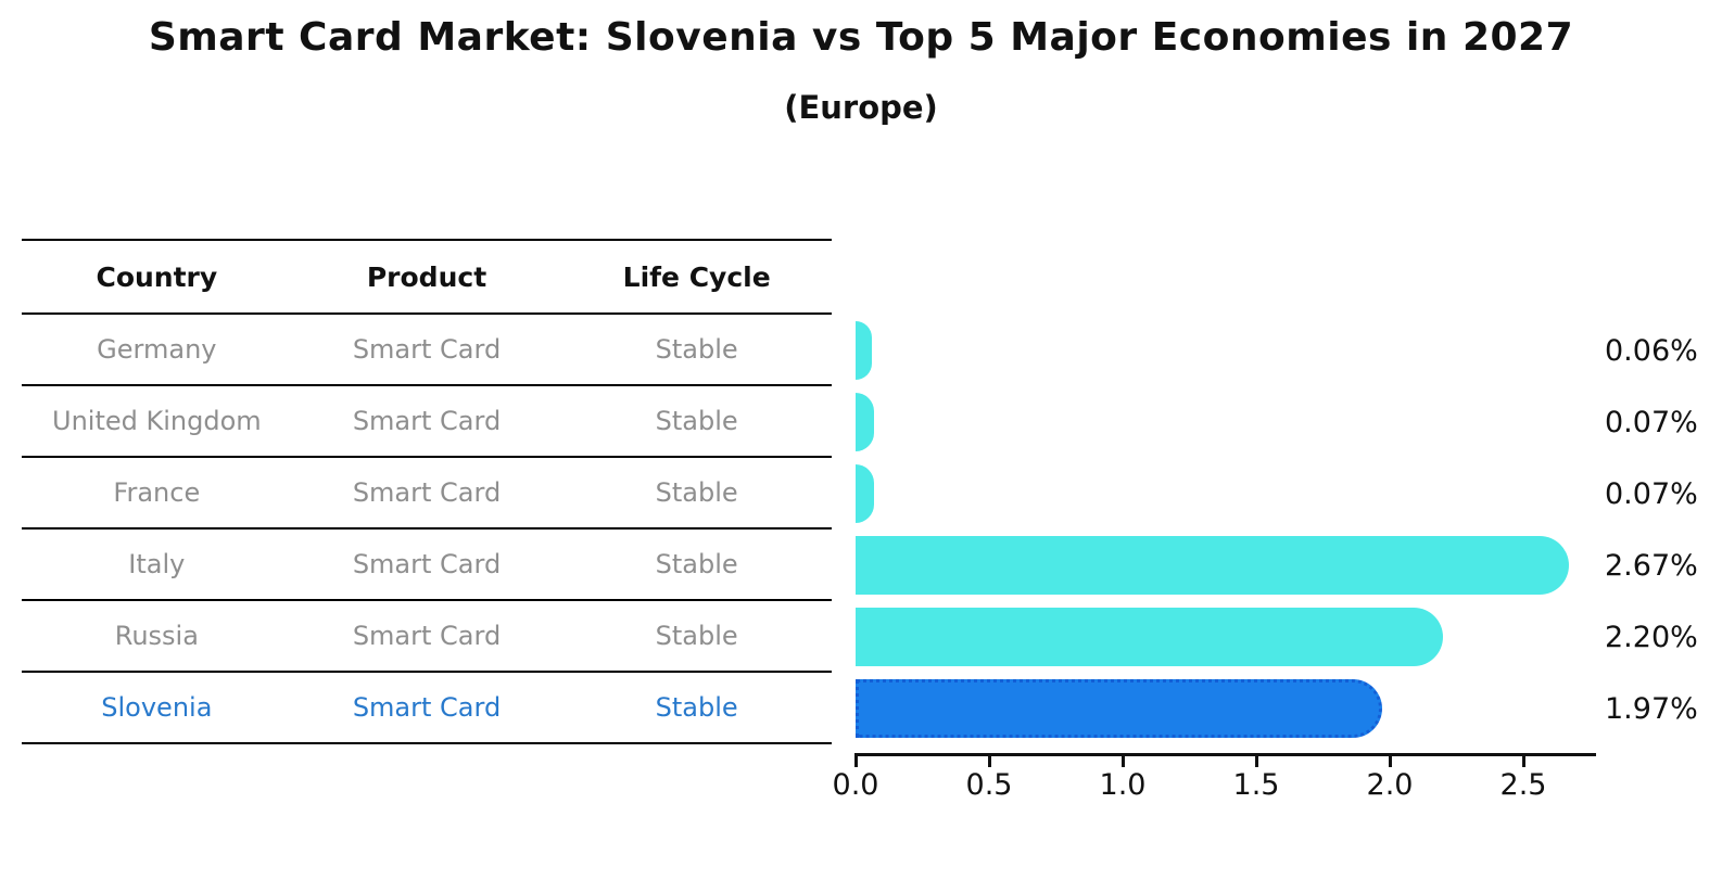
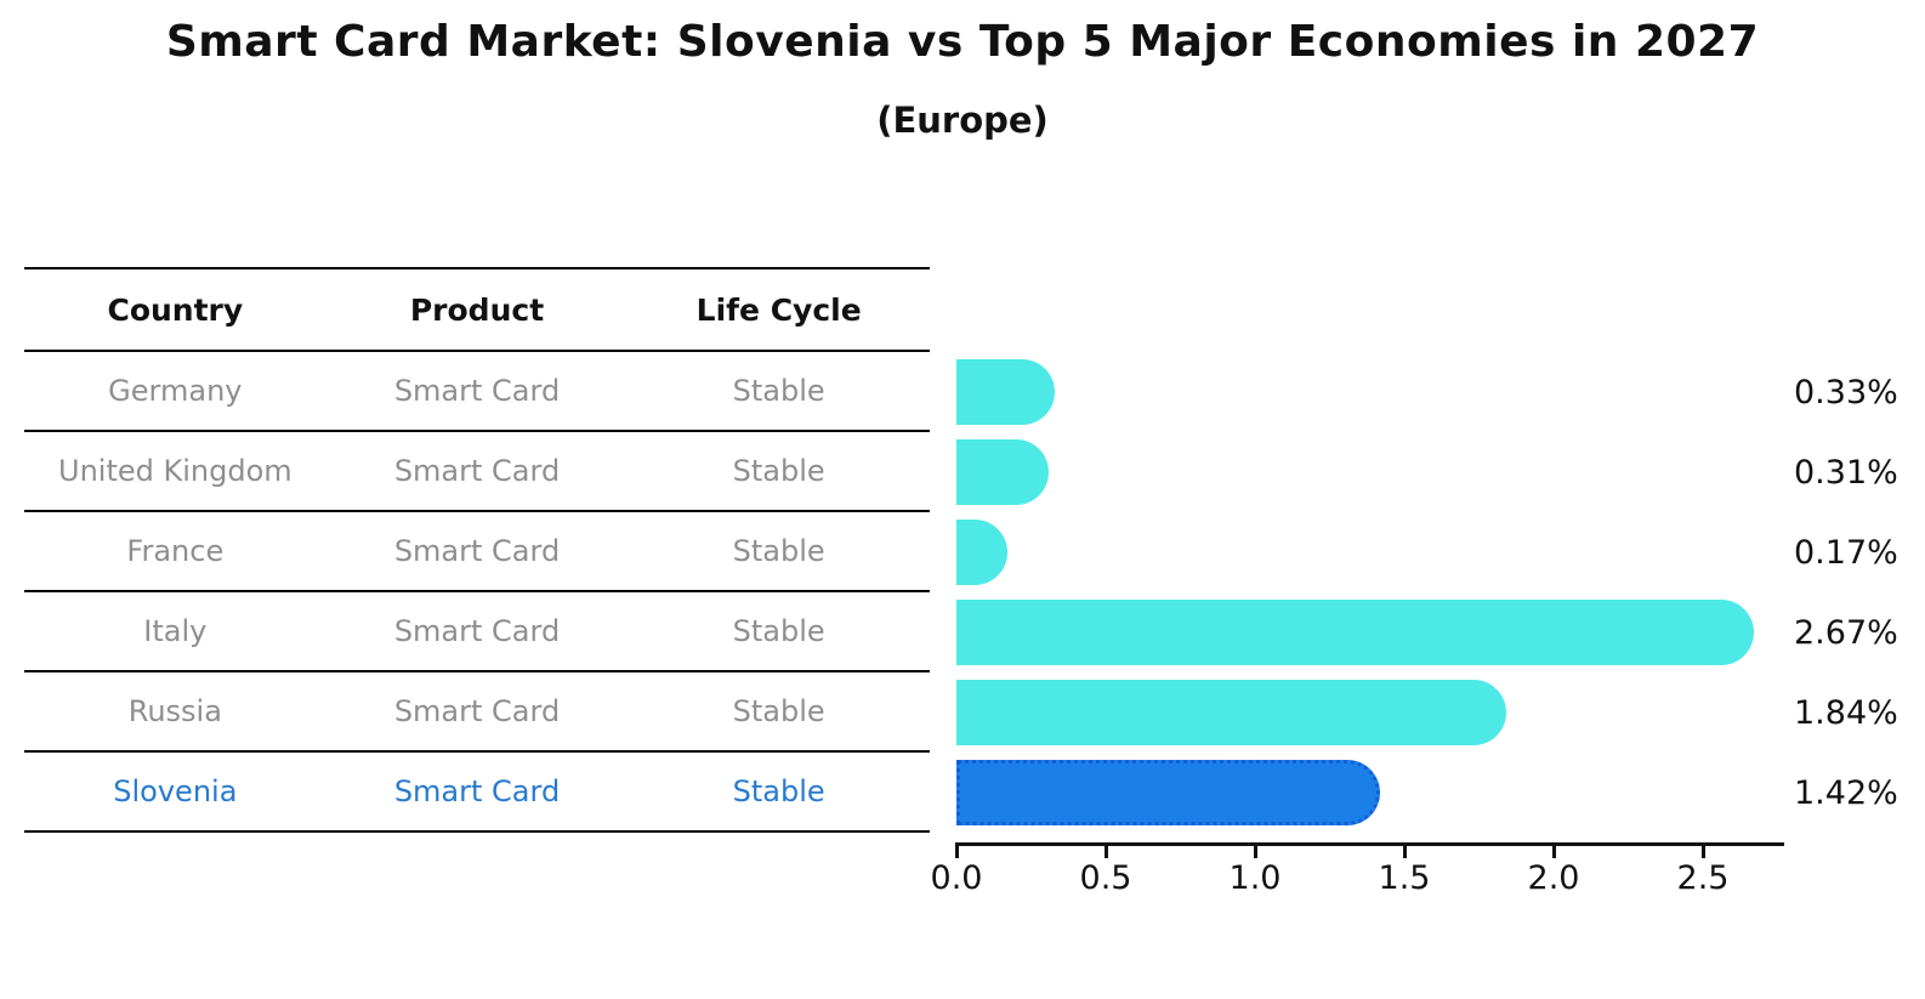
Germany: 0.06% -> 0.33%
United Kingdom: 0.07% -> 0.31%
France: 0.07% -> 0.17%
Russia: 2.20% -> 1.84%
Slovenia: 1.97% -> 1.42%
